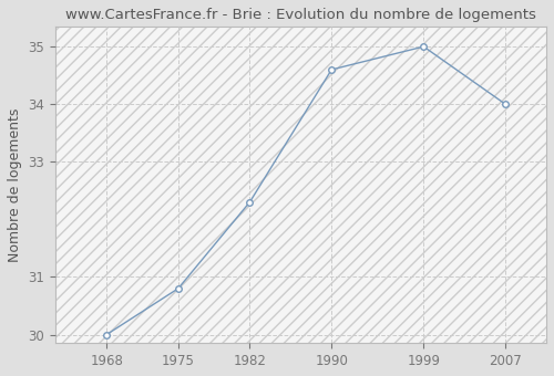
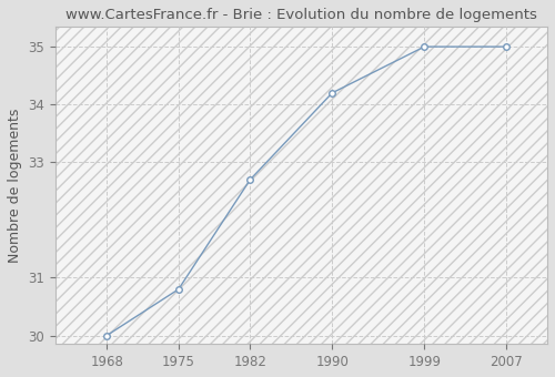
1982: 32.3 -> 32.7
1990: 34.6 -> 34.2
2007: 34.0 -> 35.0
